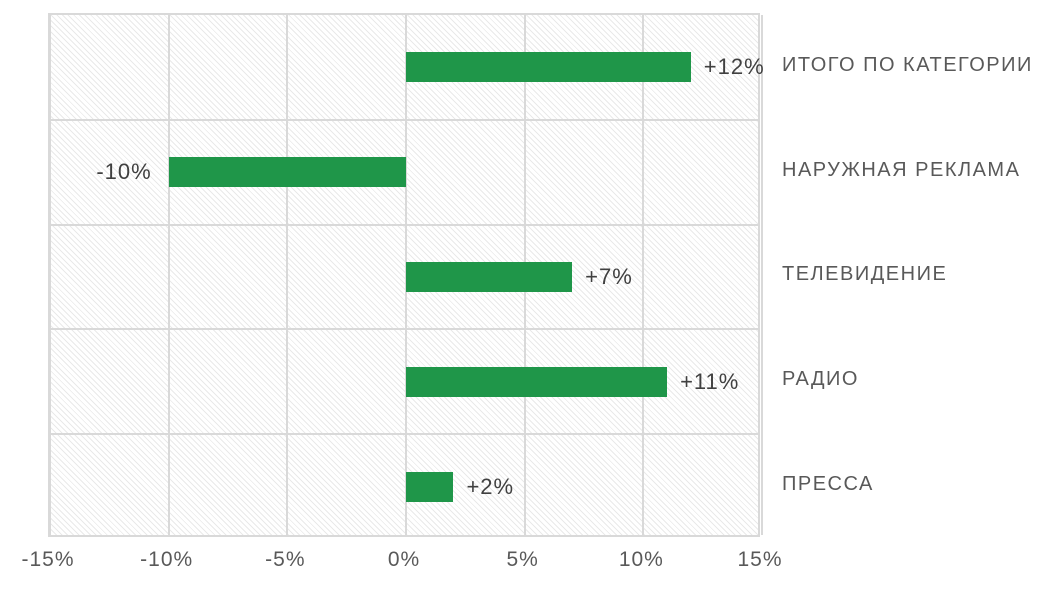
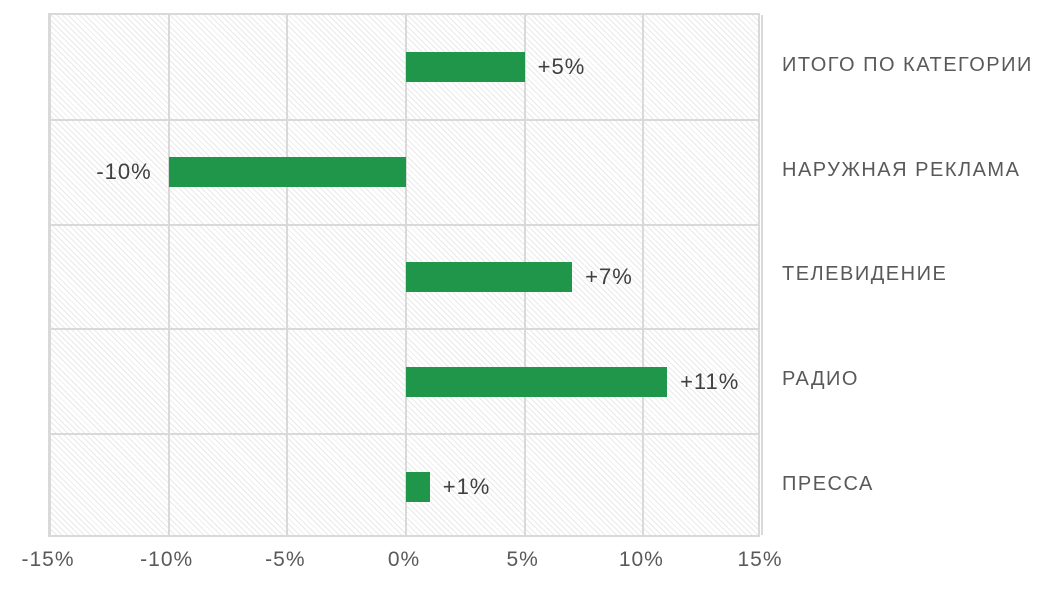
ИТОГО ПО КАТЕГОРИИ: +12% -> +5%
ПРЕССА: +2% -> +1%
